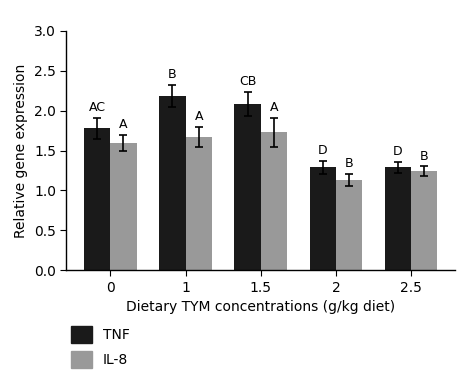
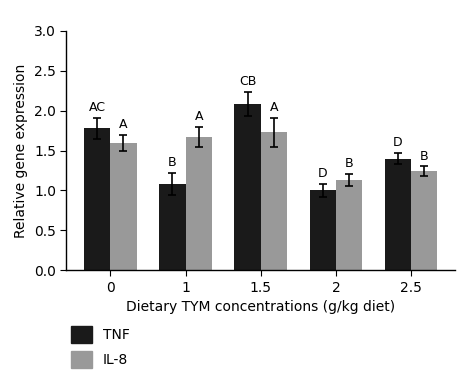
TNF/1: 2.18 -> 1.08
TNF/2: 1.29 -> 1.00
TNF/2.5: 1.29 -> 1.40
